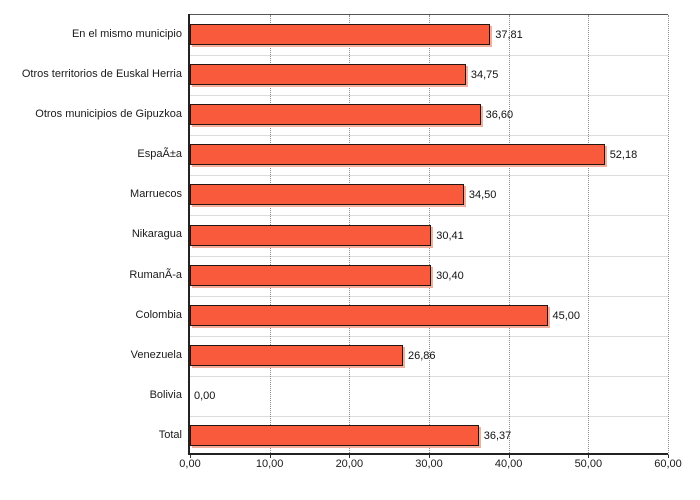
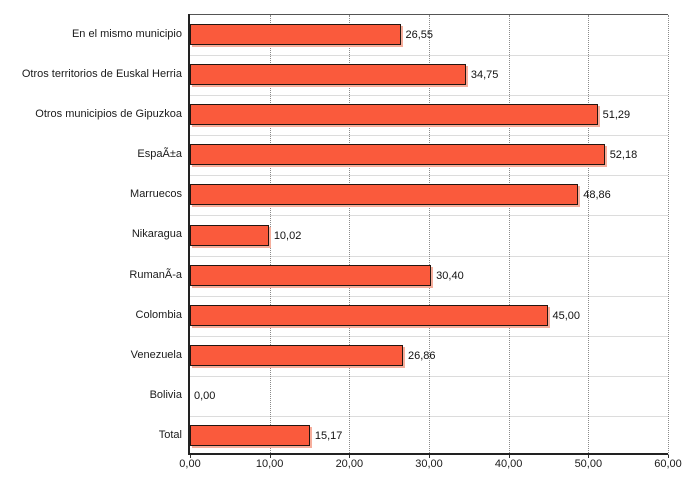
En el mismo municipio: 37,81 -> 26,55
Otros municipios de Gipuzkoa: 36,60 -> 51,29
Marruecos: 34,50 -> 48,86
Nikaragua: 30,41 -> 10,02
Total: 36,37 -> 15,17
